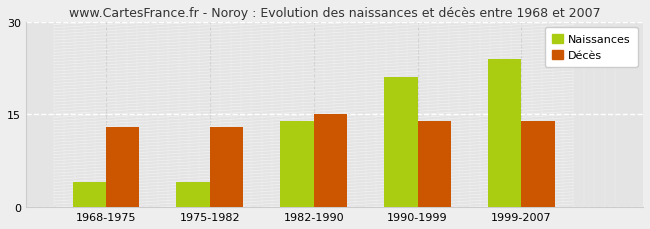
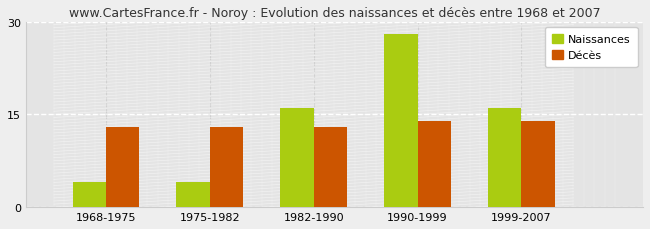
Naissances/1982-1990: 14 -> 16
Décès/1982-1990: 15 -> 13
Naissances/1990-1999: 21 -> 28
Naissances/1999-2007: 24 -> 16
